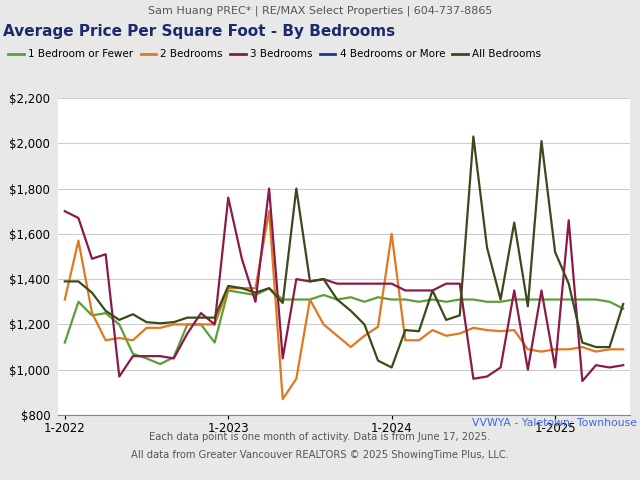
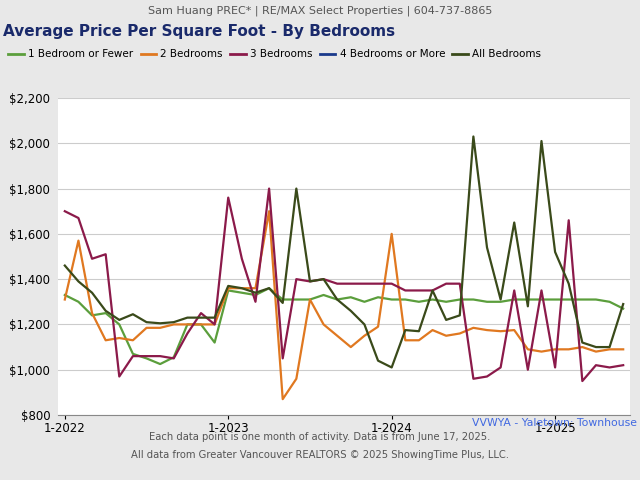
1 Bedroom or Fewer/1-2022: $1,120 -> $1,330
All Bedrooms/1-2022: $1,390 -> $1,460
